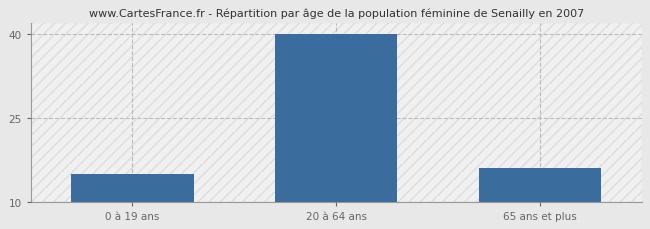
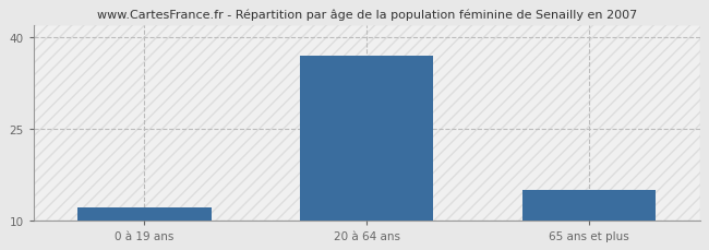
0 à 19 ans: 15 -> 12
20 à 64 ans: 40 -> 37
65 ans et plus: 16 -> 15
